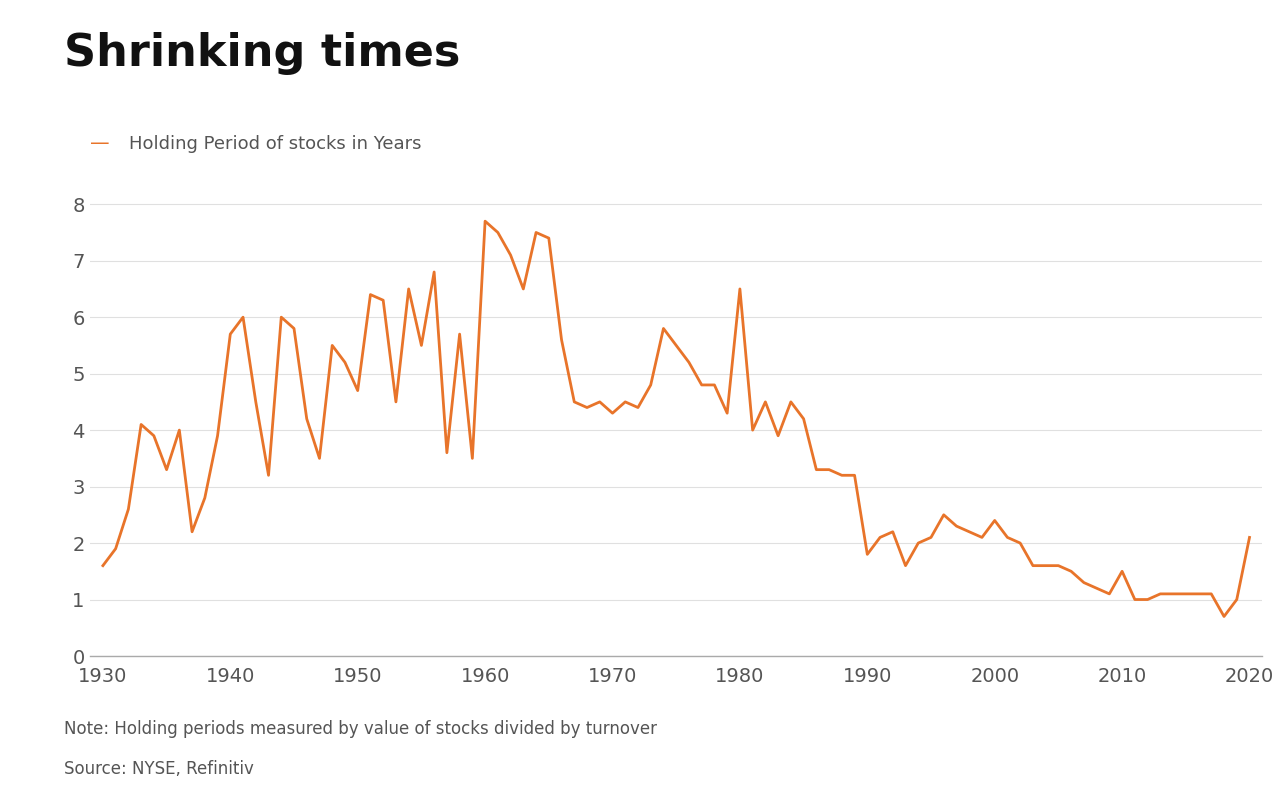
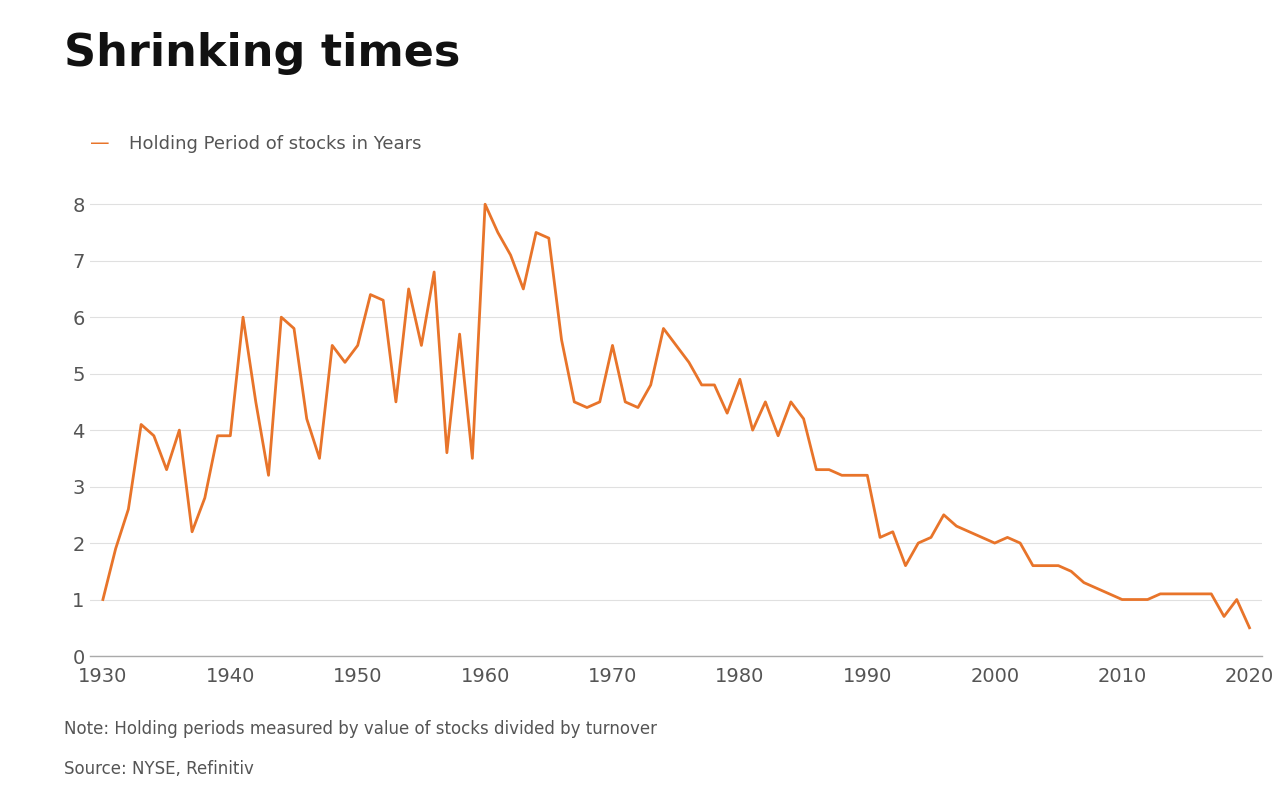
1930: 1.6 -> 1.0
1940: 5.7 -> 3.9
1950: 4.7 -> 5.5
1960: 7.7 -> 8.0
1970: 4.3 -> 5.5
1980: 6.5 -> 4.9
1990: 1.8 -> 3.2
2000: 2.4 -> 2.0
2010: 1.5 -> 1.0
2020: 2.1 -> 0.5
